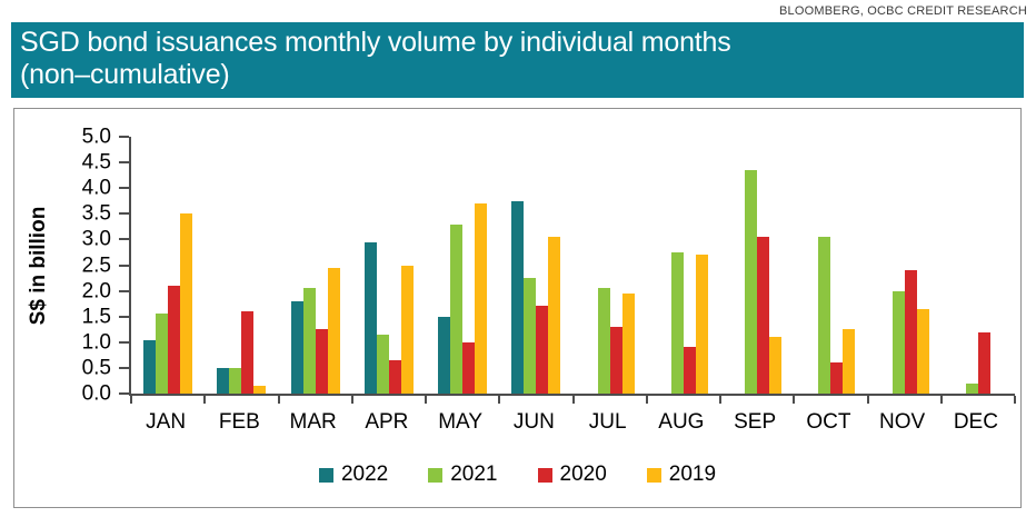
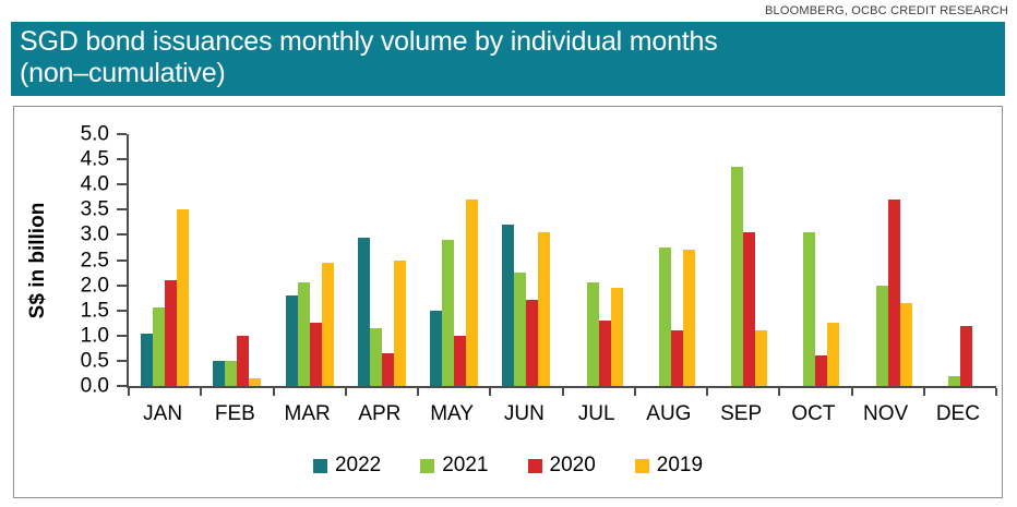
2020/FEB: 1.6 -> 1.0
2021/MAY: 3.3 -> 2.9
2022/JUN: 3.8 -> 3.2
2020/AUG: 0.9 -> 1.1
2020/NOV: 2.4 -> 3.7
